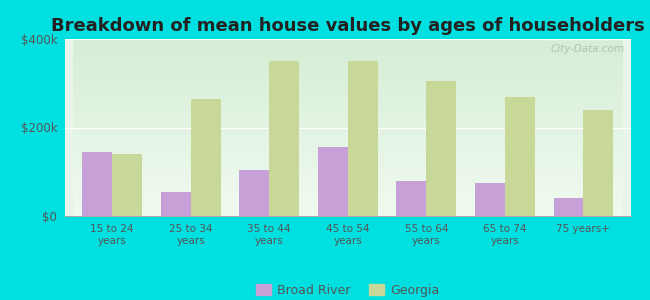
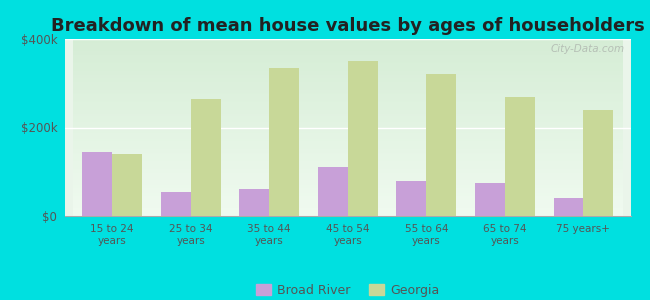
Broad River/35 to 44 years: $105k -> $60k
Georgia/35 to 44 years: $350k -> $335k
Broad River/45 to 54 years: $155k -> $110k
Georgia/55 to 64 years: $305k -> $320k
